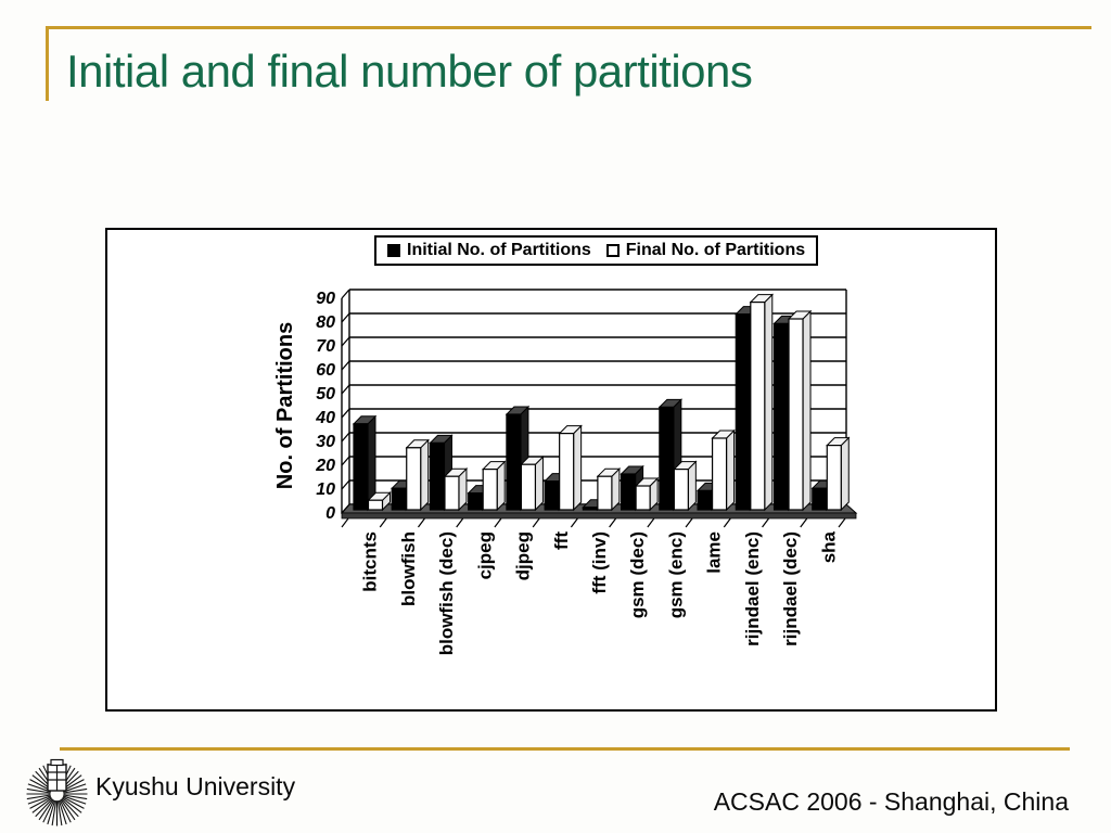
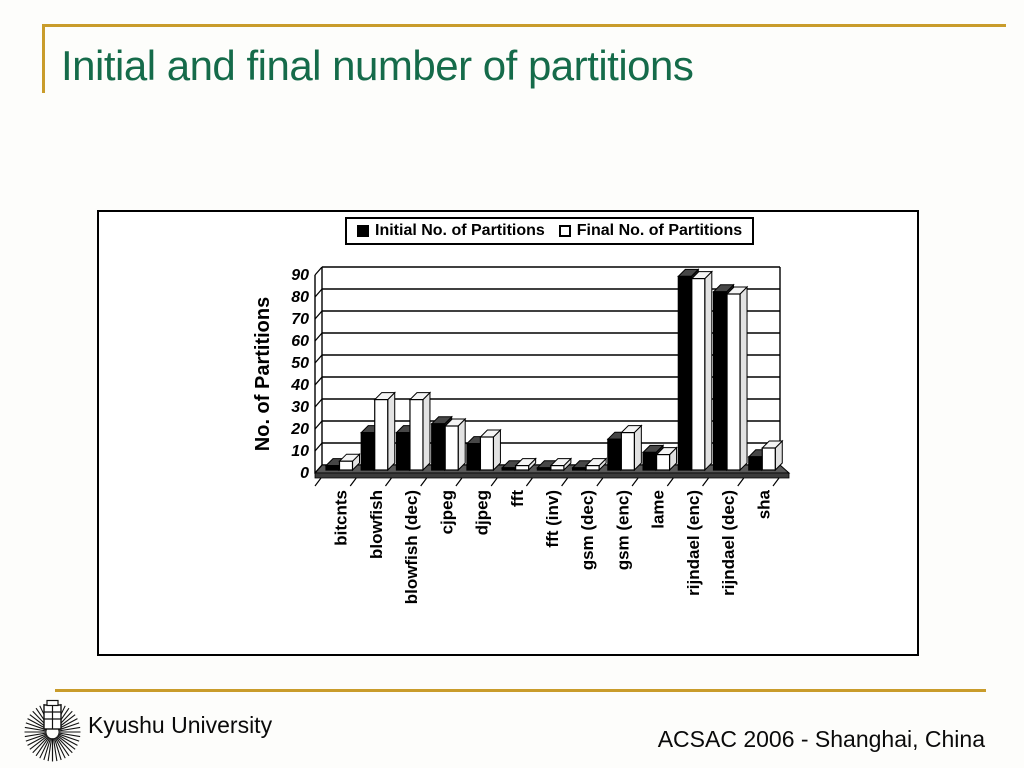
Initial No. of Partitions/bitcnts: 36 -> 2
Initial No. of Partitions/blowfish: 9 -> 17
Final No. of Partitions/blowfish: 26 -> 32
Initial No. of Partitions/blowfish (dec): 28 -> 17
Final No. of Partitions/blowfish (dec): 14 -> 32
Initial No. of Partitions/cjpeg: 7 -> 21
Final No. of Partitions/cjpeg: 17 -> 20
Initial No. of Partitions/djpeg: 40 -> 12
Final No. of Partitions/djpeg: 19 -> 15
Initial No. of Partitions/fft: 12 -> 1
Final No. of Partitions/fft: 32 -> 2
Final No. of Partitions/fft (inv): 14 -> 2
Initial No. of Partitions/gsm (dec): 15 -> 1
Final No. of Partitions/gsm (dec): 10 -> 2
Initial No. of Partitions/gsm (enc): 43 -> 14
Final No. of Partitions/lame: 30 -> 7
Initial No. of Partitions/rijndael (enc): 82 -> 88
Initial No. of Partitions/rijndael (dec): 78 -> 81
Initial No. of Partitions/sha: 9 -> 6
Final No. of Partitions/sha: 27 -> 10
